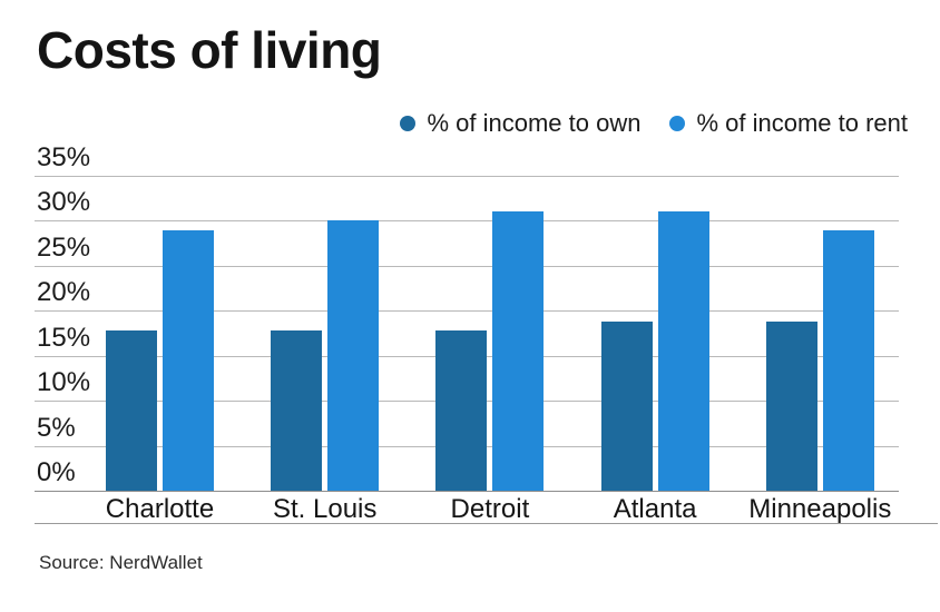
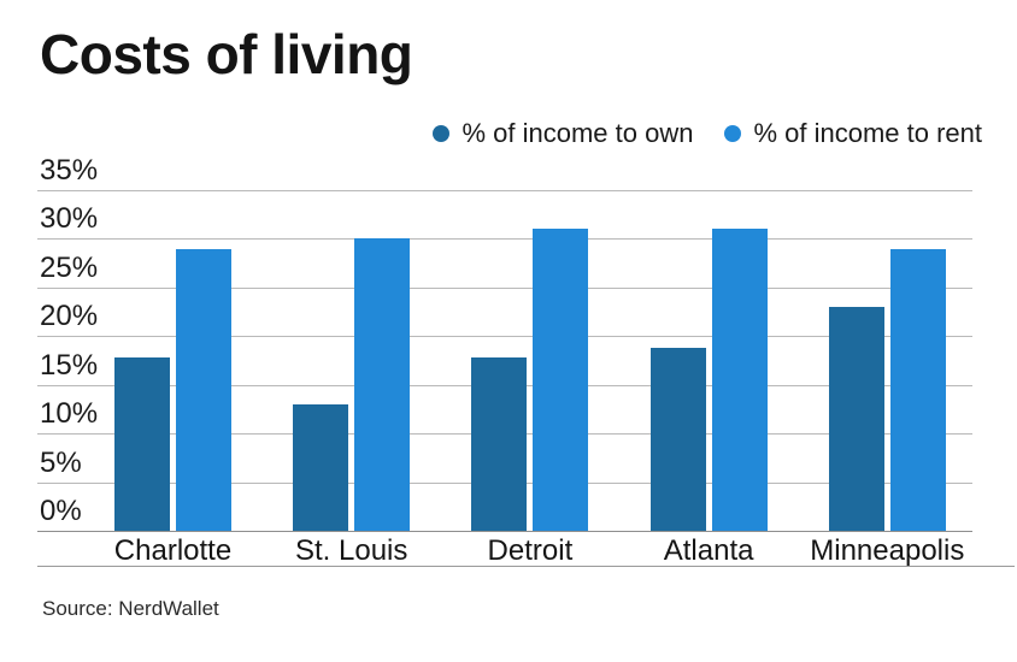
% of income to own/St. Louis: 18% -> 13%
% of income to own/Minneapolis: 19% -> 23%
